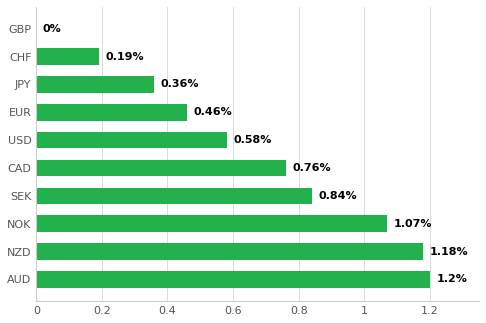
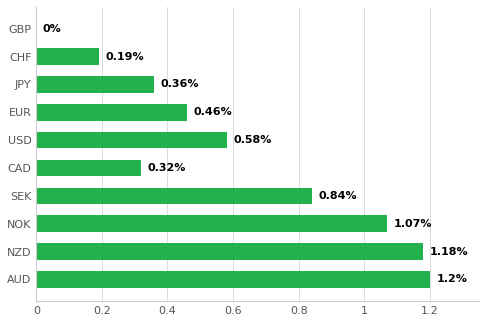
CAD: 0.76% -> 0.32%
